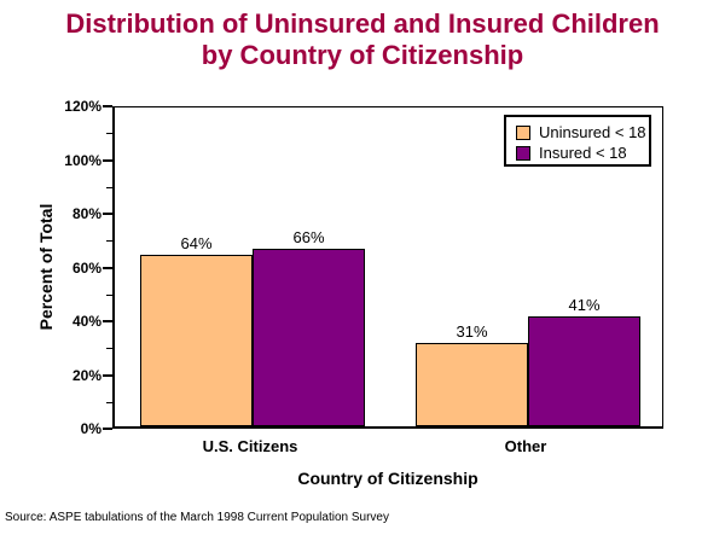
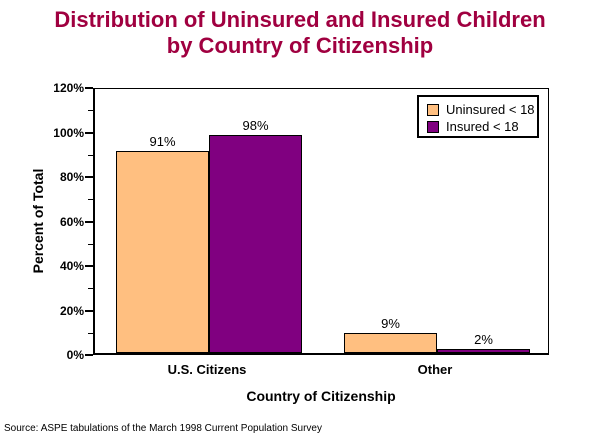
Uninsured < 18/U.S. Citizens: 64% -> 91%
Insured < 18/U.S. Citizens: 66% -> 98%
Uninsured < 18/Other: 31% -> 9%
Insured < 18/Other: 41% -> 2%
